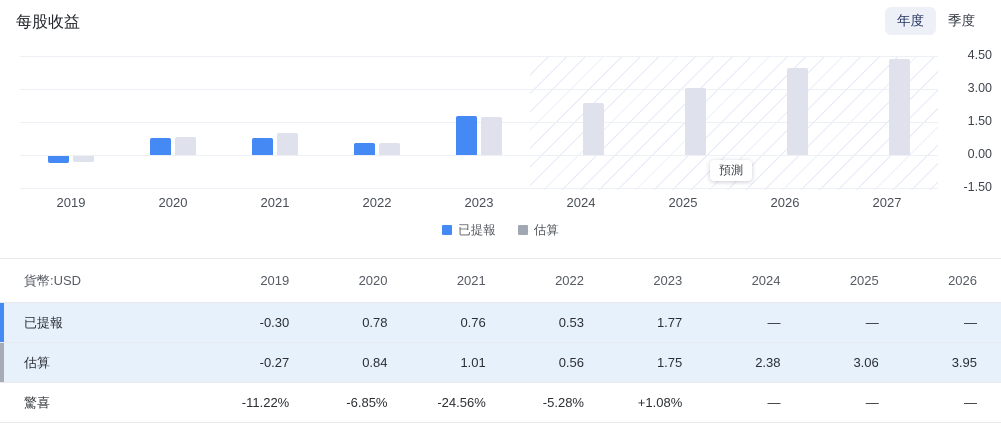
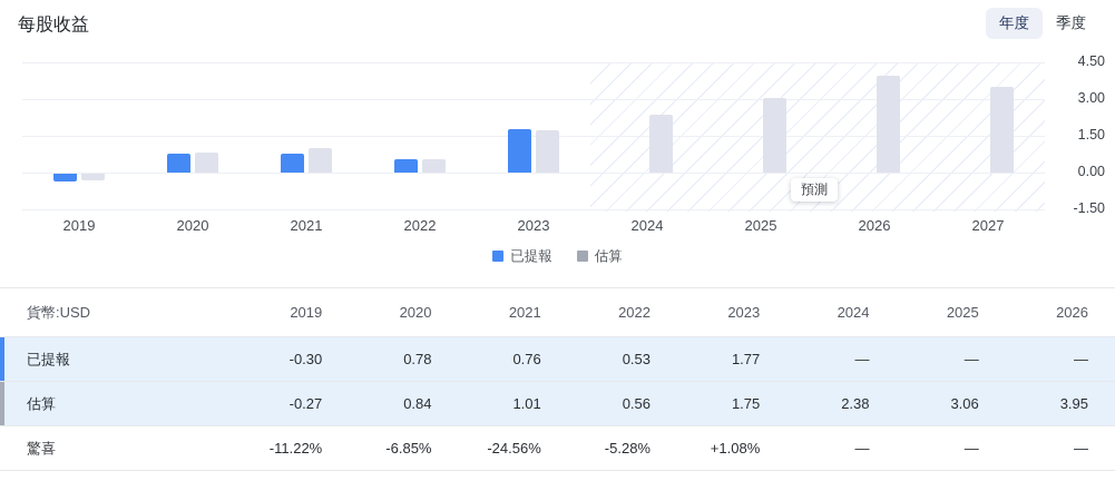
估算/2027: 4.4 -> 3.5
